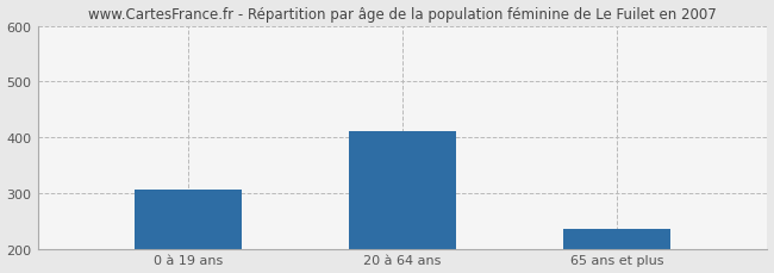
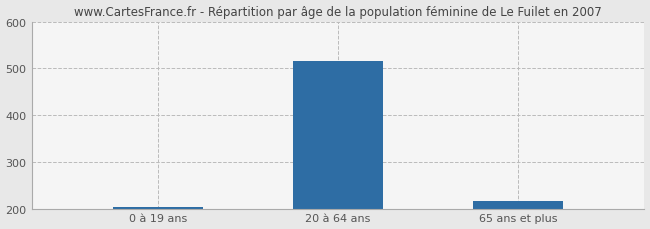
0 à 19 ans: 305 -> 204
20 à 64 ans: 410 -> 516
65 ans et plus: 235 -> 216
